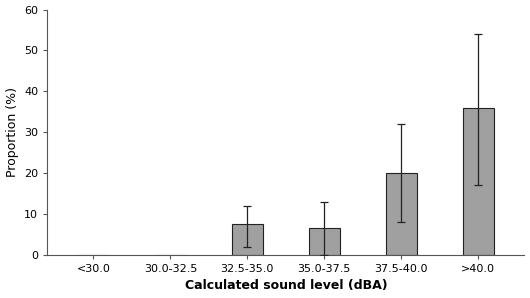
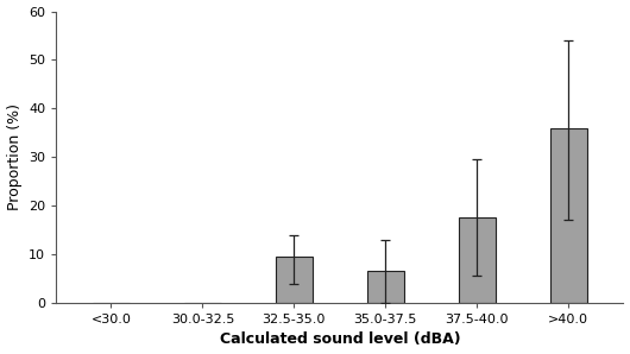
32.5-35.0: 7.5 -> 9.5
37.5-40.0: 20.0 -> 17.5
